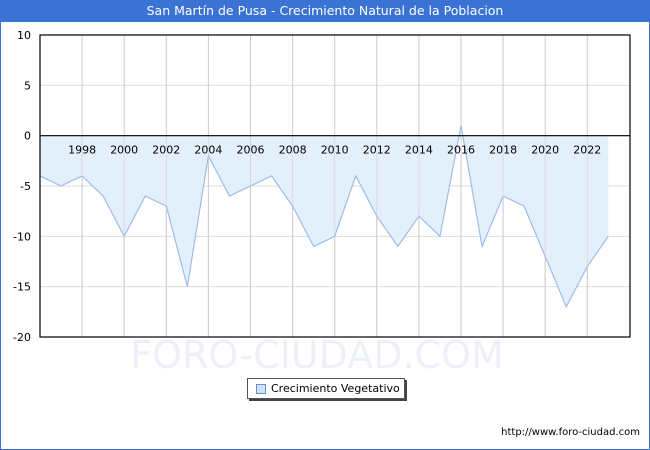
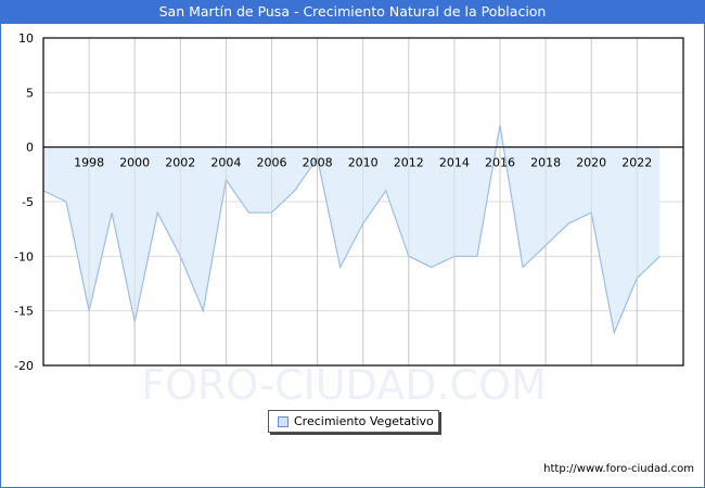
1998: -4 -> -15
2000: -10 -> -16
2002: -7 -> -10
2004: -2 -> -3
2006: -5 -> -6
2008: -7 -> -1
2010: -10 -> -7
2012: -8 -> -10
2014: -8 -> -10
2016: 1 -> 2
2018: -6 -> -9
2020: -12 -> -6
2022: -13 -> -12
